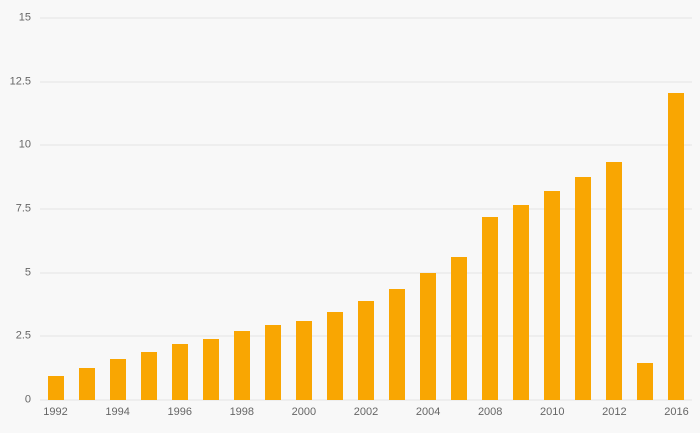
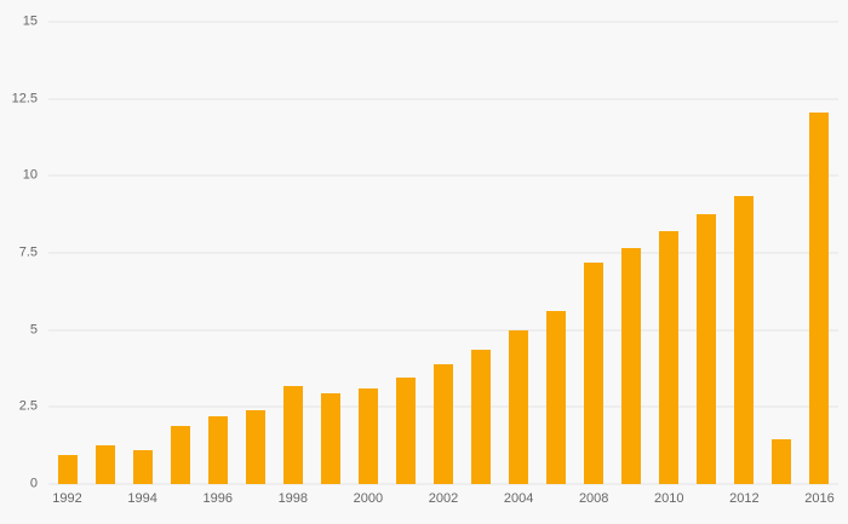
1994: 1.6 -> 1.1
1998: 2.7 -> 3.2
